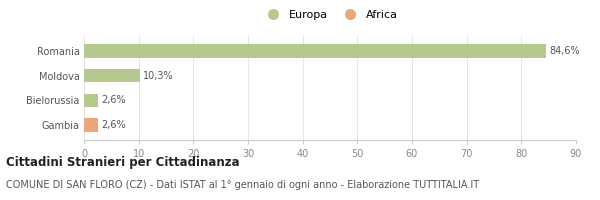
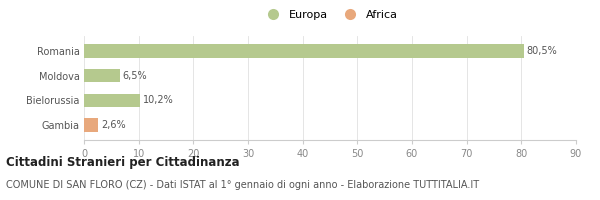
Romania: 84,6% -> 80,5%
Moldova: 10,3% -> 6,5%
Bielorussia: 2,6% -> 10,2%
